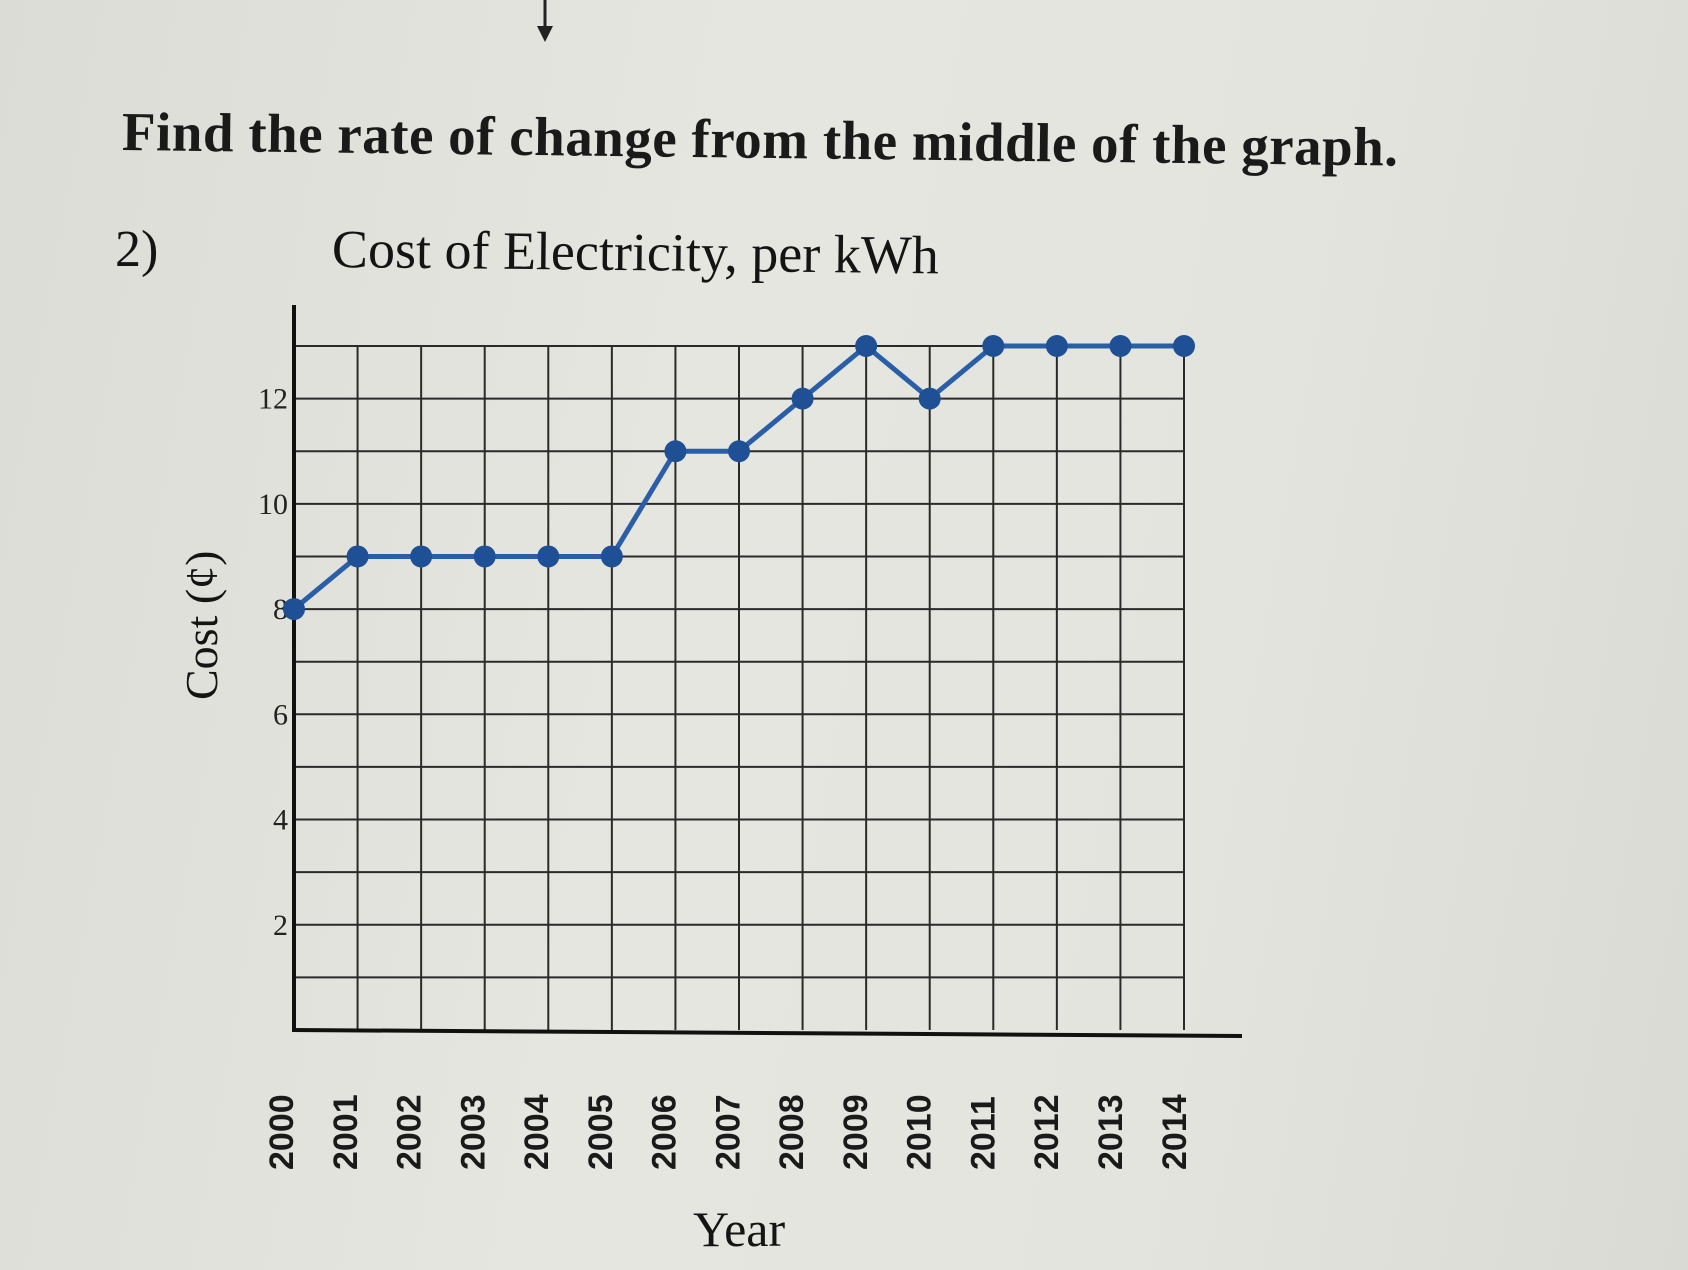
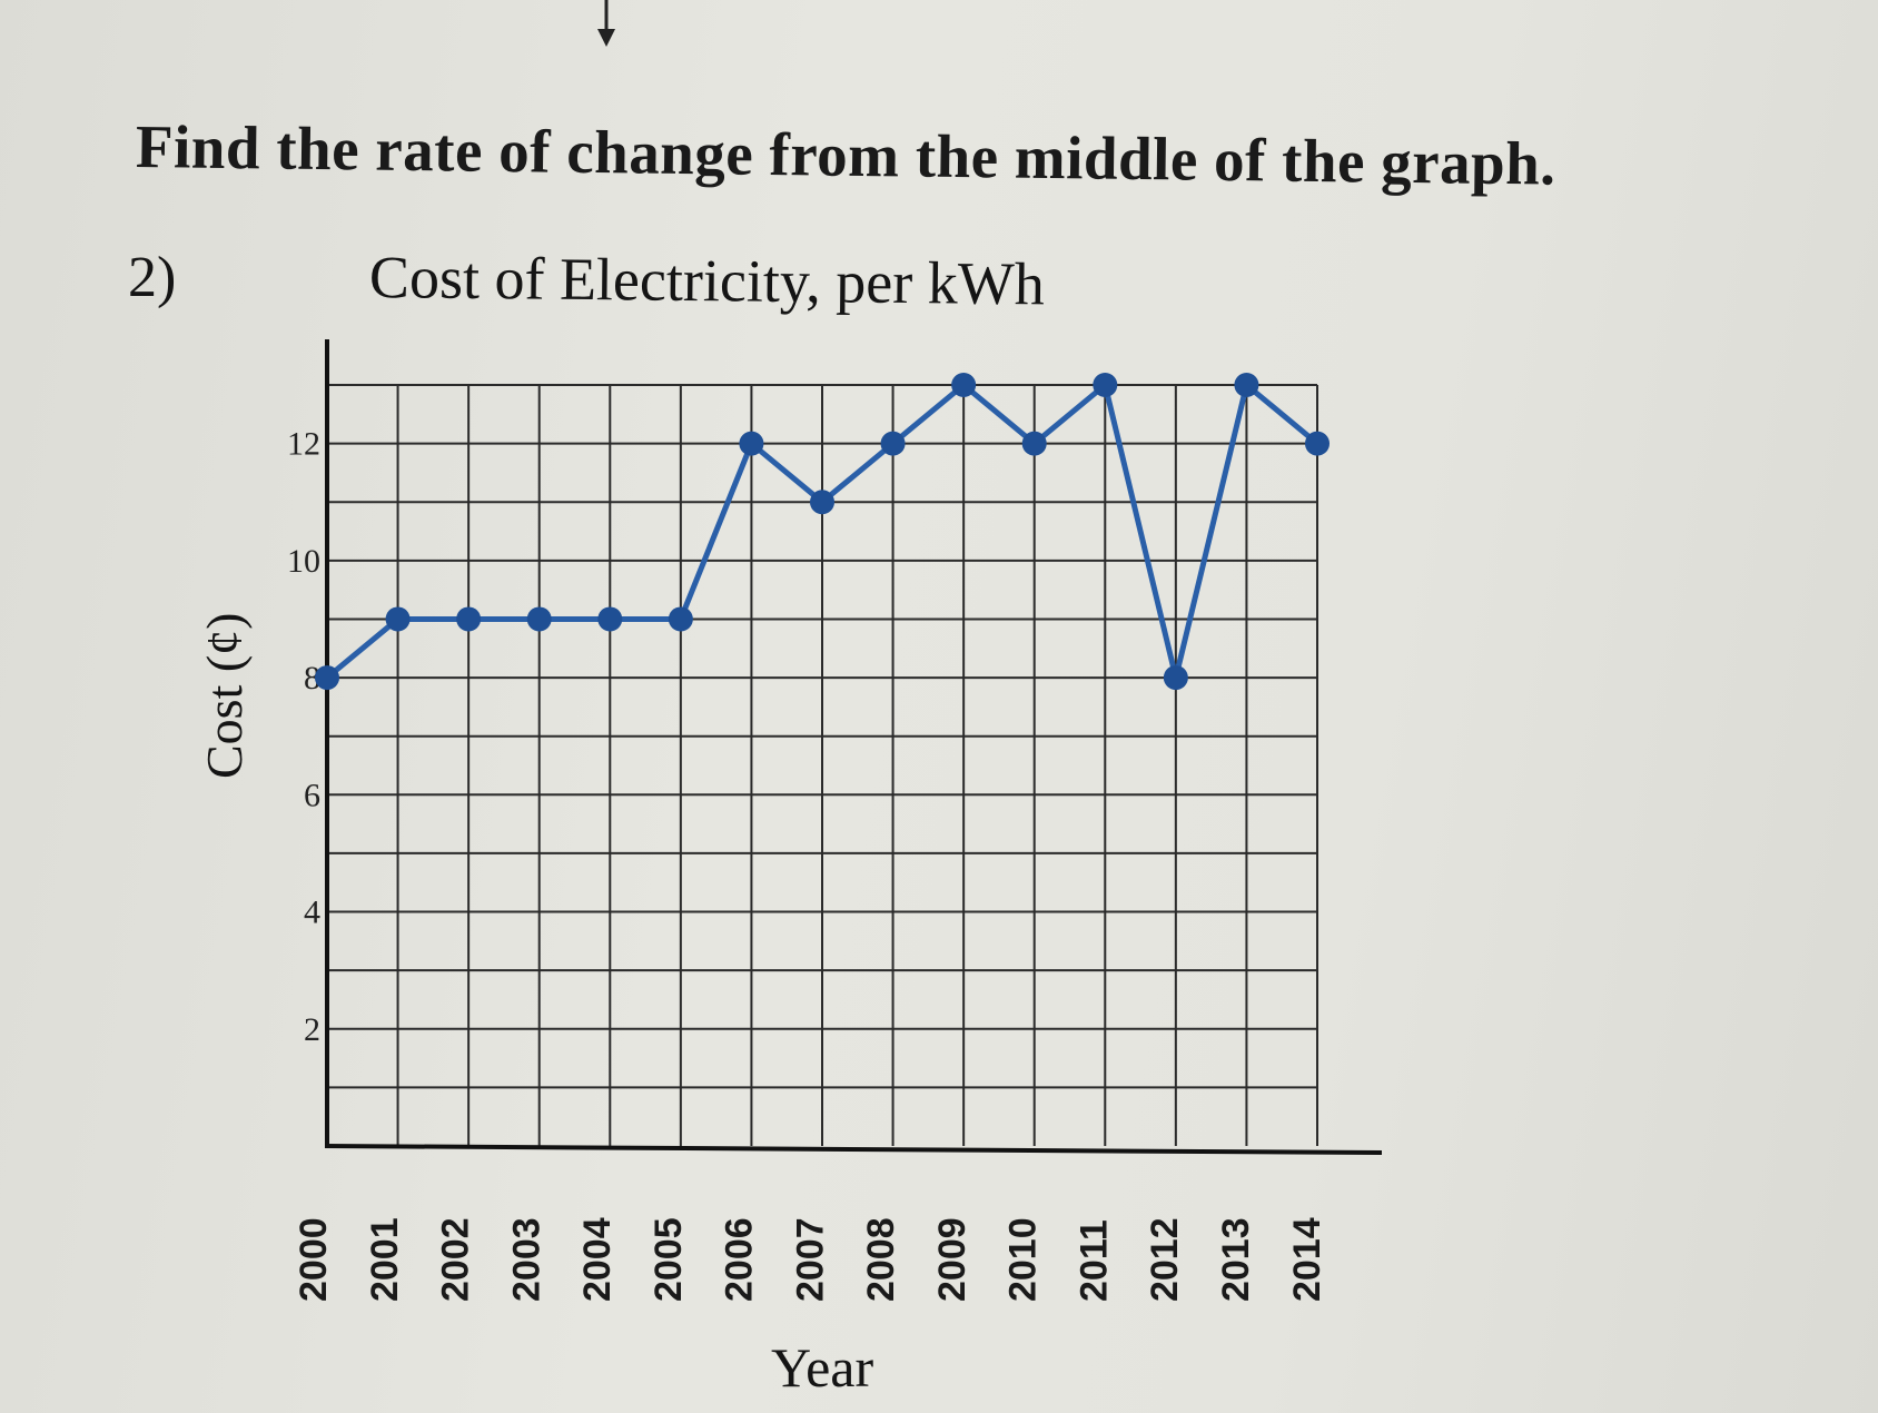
2006: 11 -> 12
2012: 13 -> 8
2014: 13 -> 12
